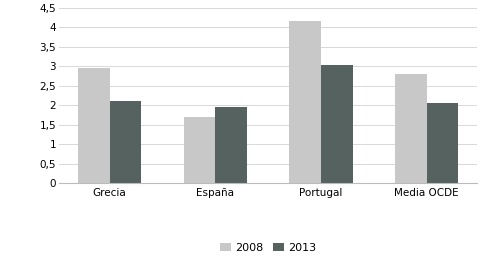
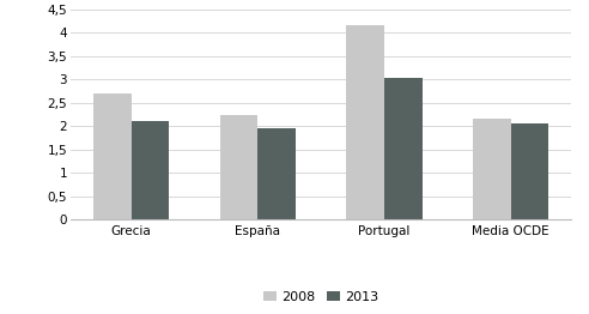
2008/Grecia: 2,95 -> 2,70
2008/España: 1,70 -> 2,25
2008/Media OCDE: 2,80 -> 2,17
